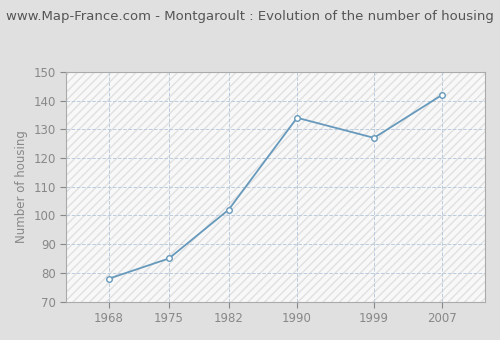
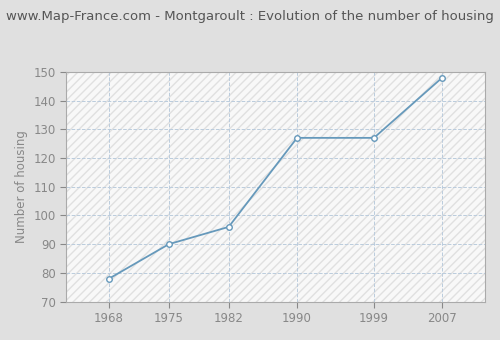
1975: 85 -> 90
1982: 102 -> 96
1990: 134 -> 127
2007: 142 -> 148
